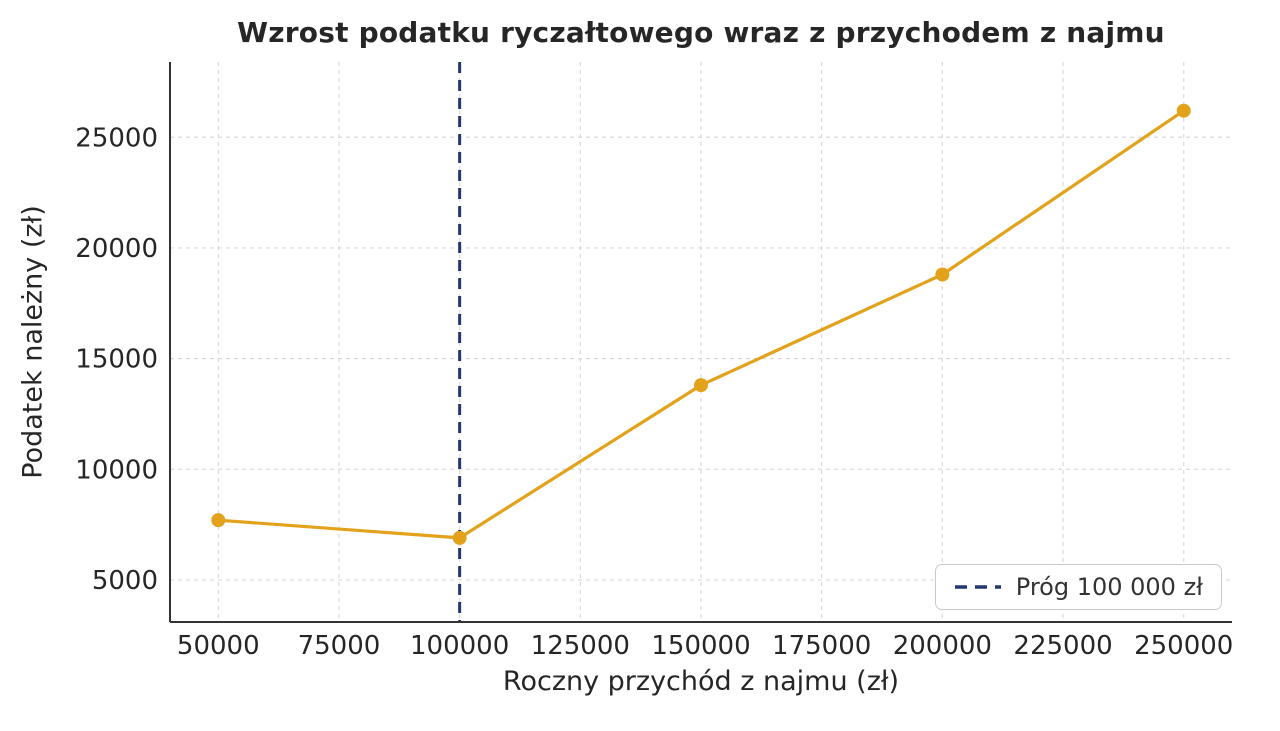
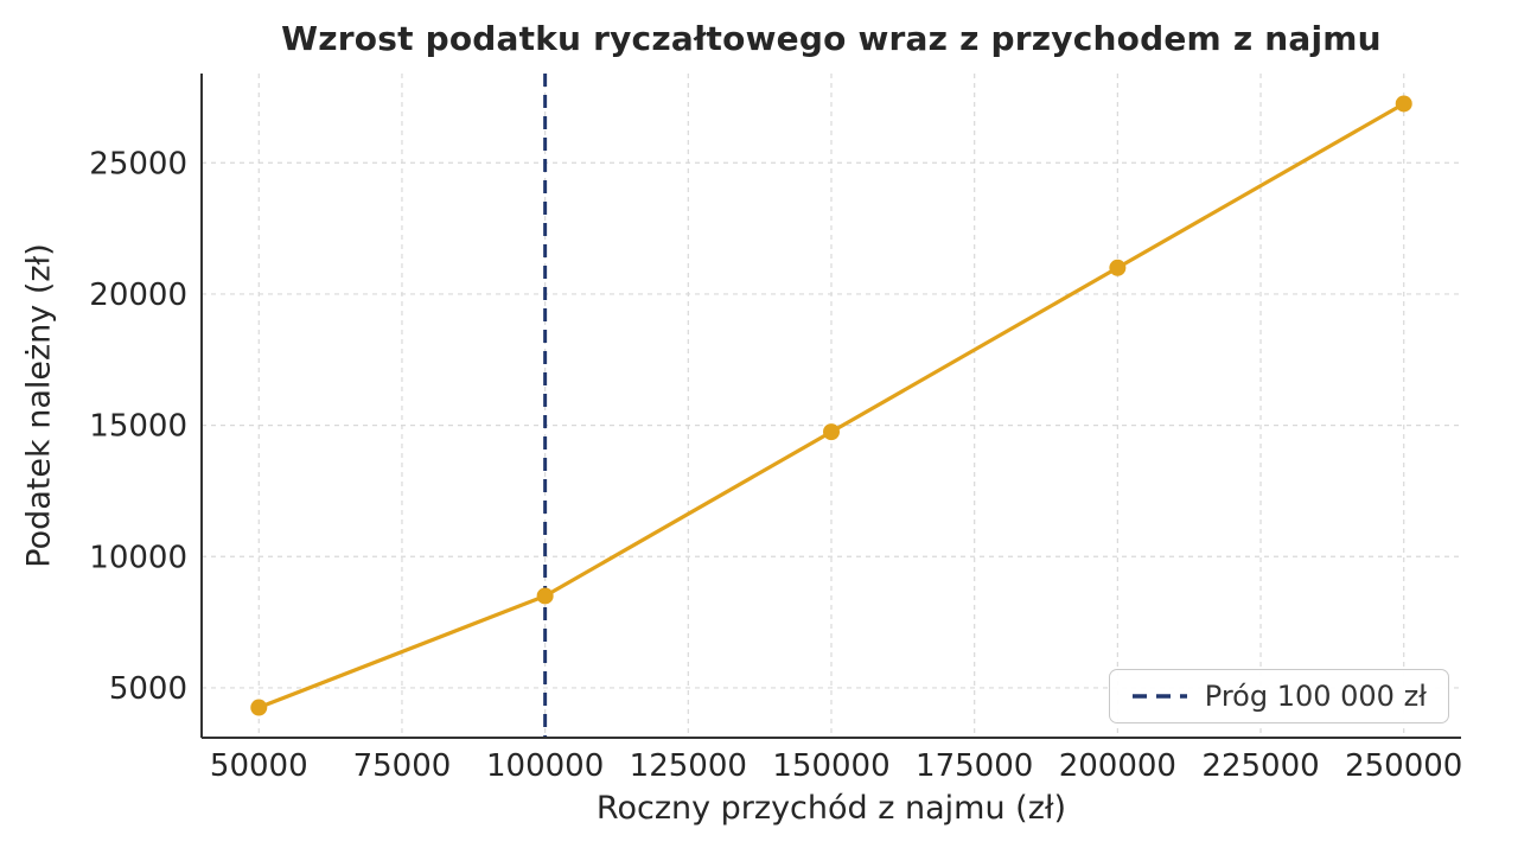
50000: 7700 -> 4200
100000: 6900 -> 8500
150000: 13800 -> 14800
200000: 18800 -> 21000
250000: 26200 -> 27200
